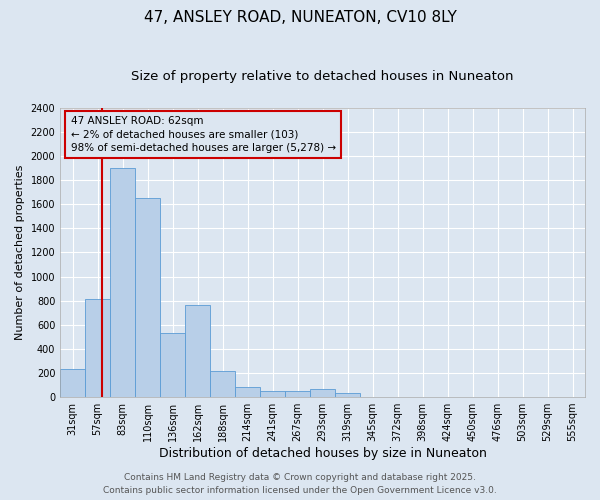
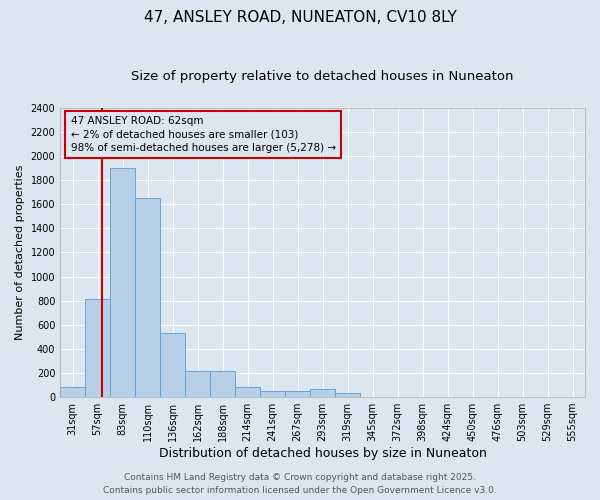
31sqm: 230 -> 80
162sqm: 760 -> 220
